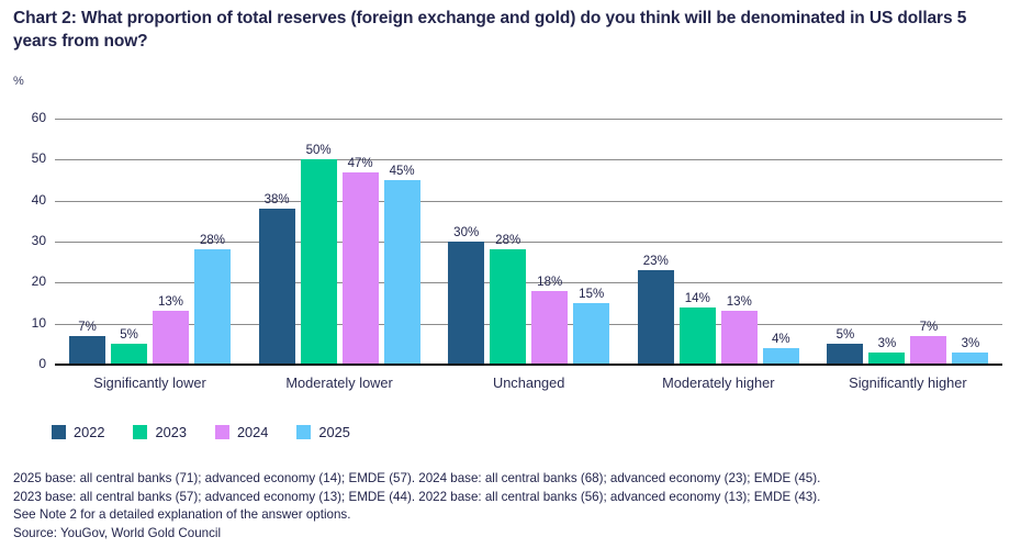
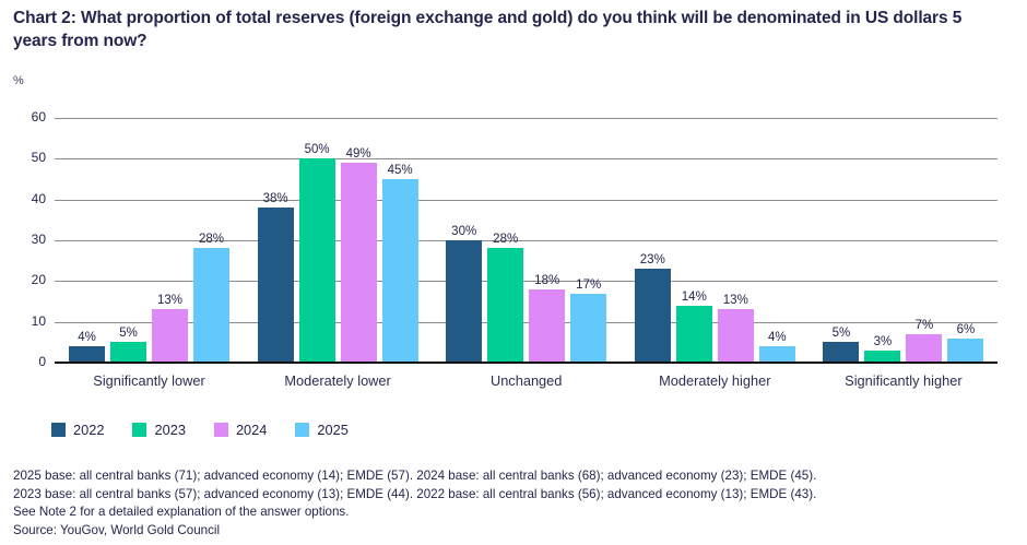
2022/Significantly lower: 7% -> 4%
2024/Moderately lower: 47% -> 49%
2025/Unchanged: 15% -> 17%
2025/Significantly higher: 3% -> 6%
